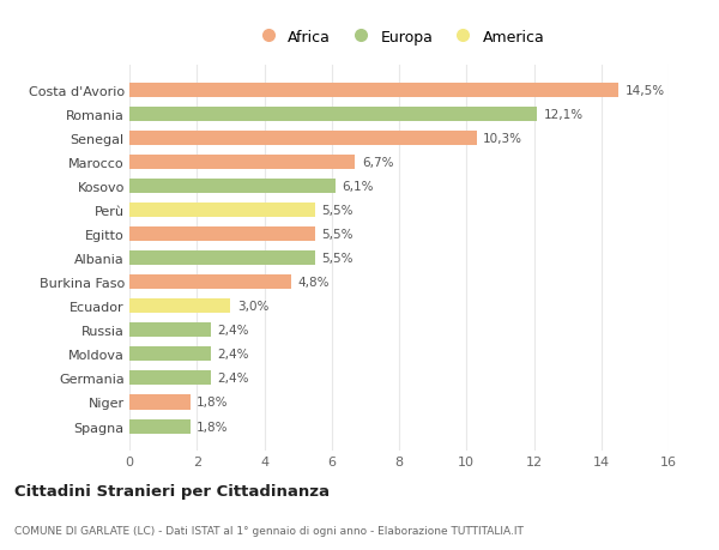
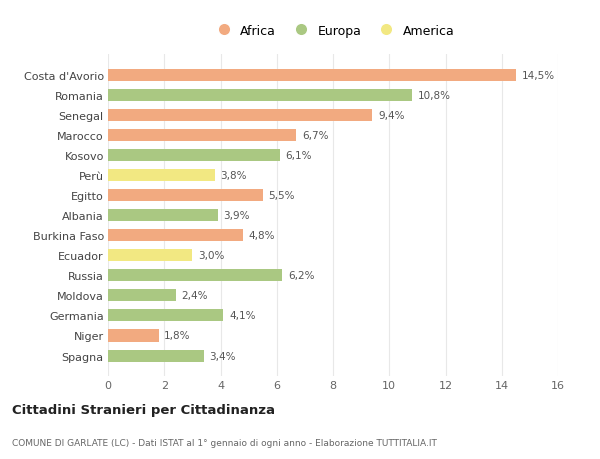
Romania: 12,1% -> 10,8%
Senegal: 10,3% -> 9,4%
Perù: 5,5% -> 3,8%
Albania: 5,5% -> 3,9%
Russia: 2,4% -> 6,2%
Germania: 2,4% -> 4,1%
Spagna: 1,8% -> 3,4%
